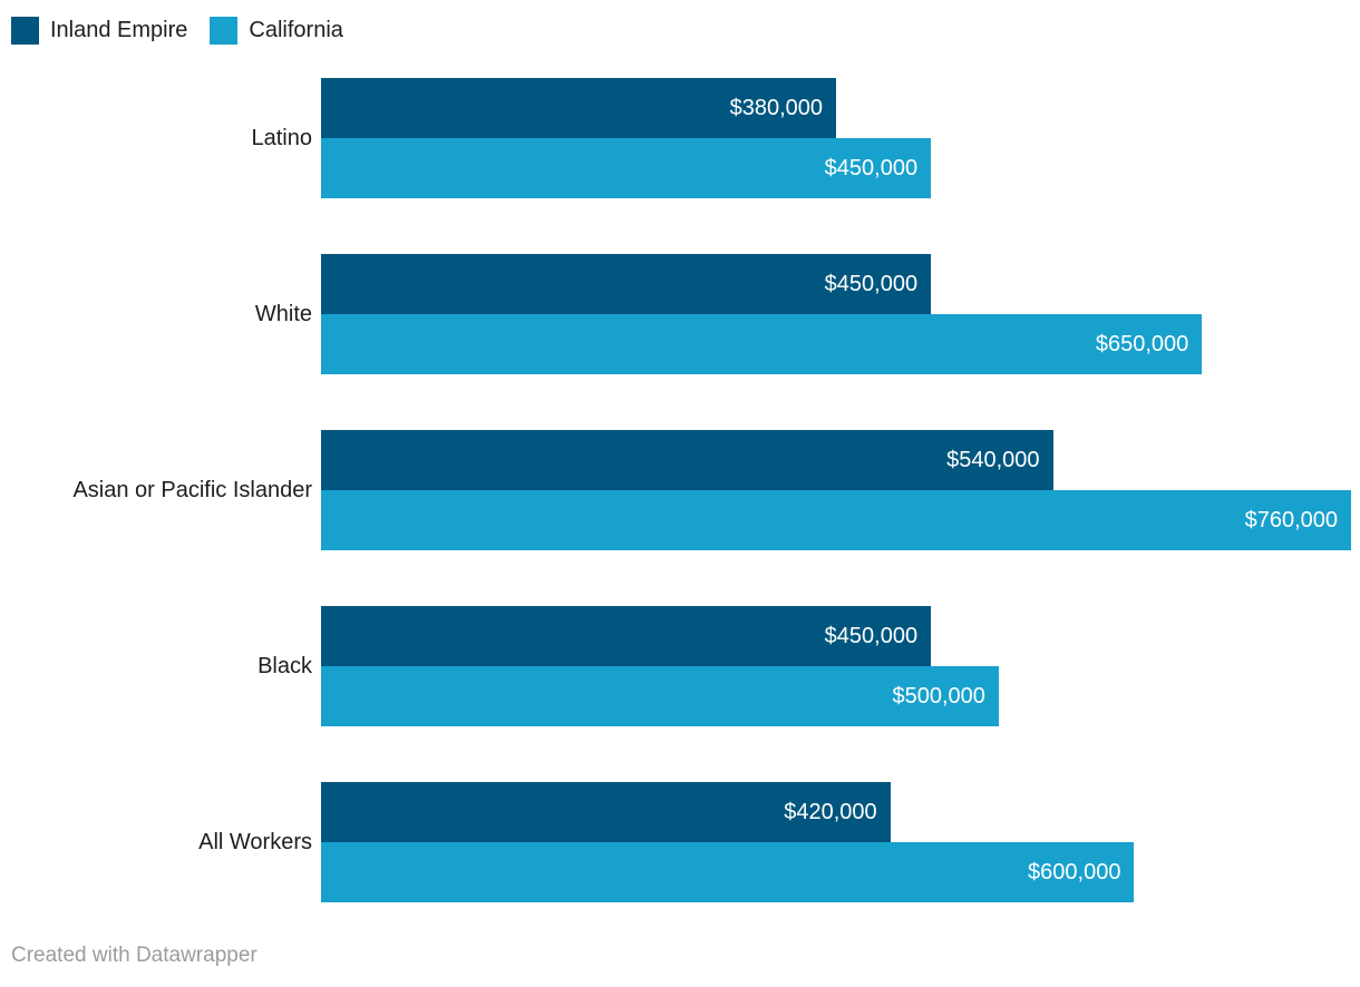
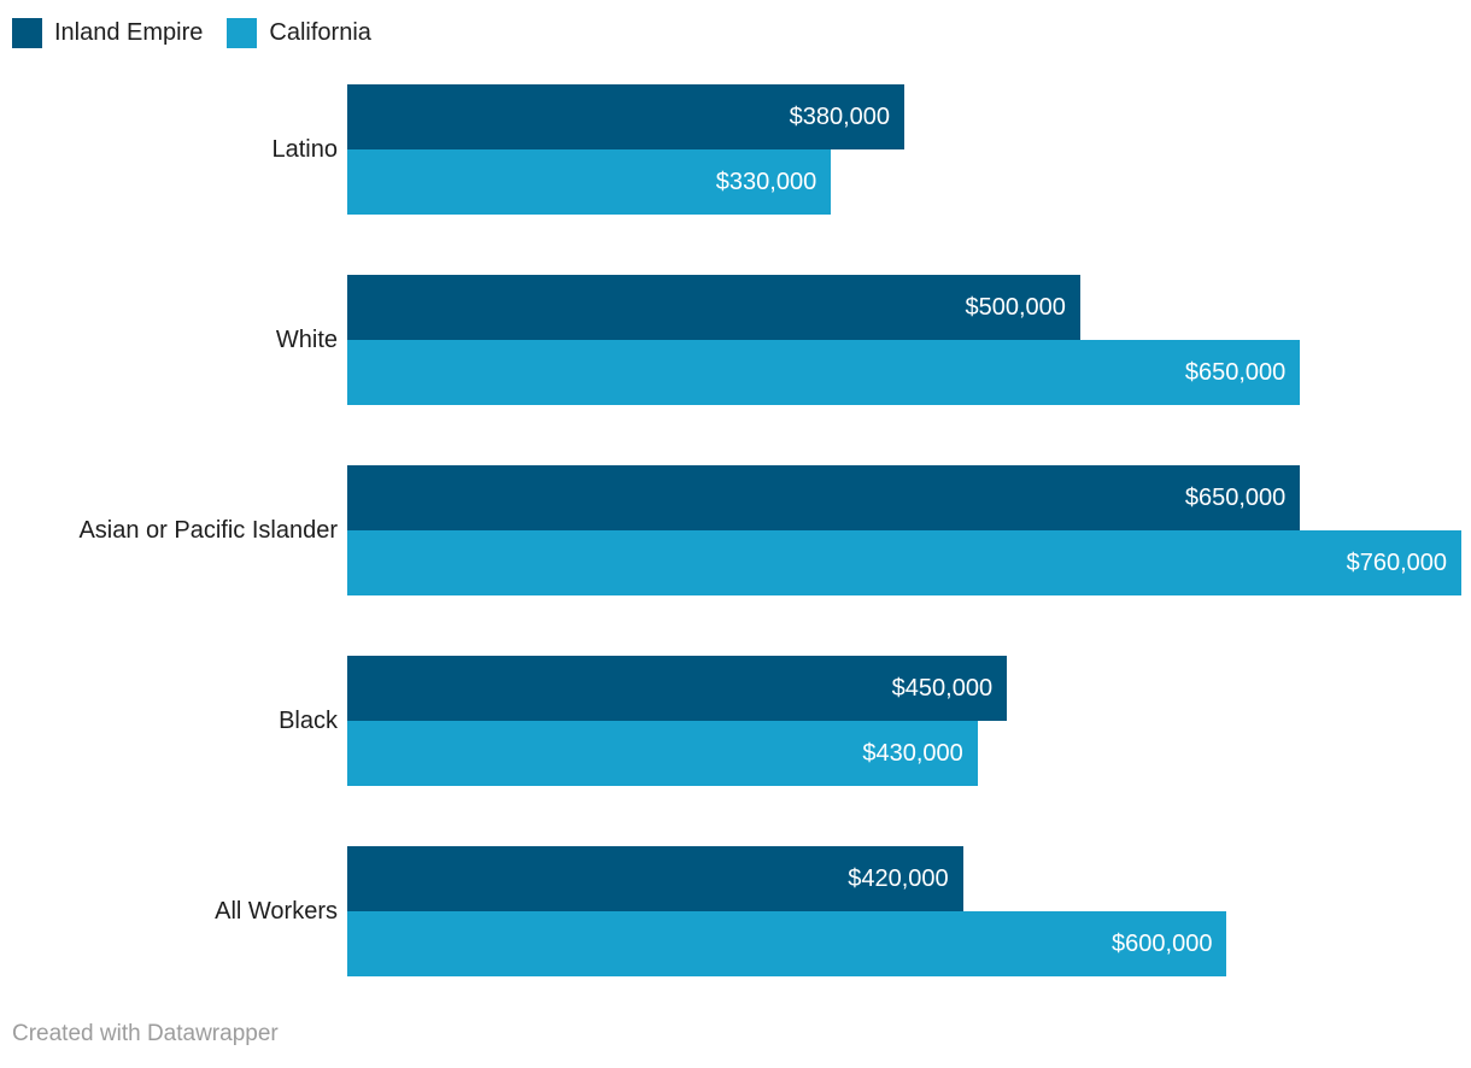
California/Latino: $450,000 -> $330,000
Inland Empire/White: $450,000 -> $500,000
Inland Empire/Asian or Pacific Islander: $540,000 -> $650,000
California/Black: $500,000 -> $430,000
